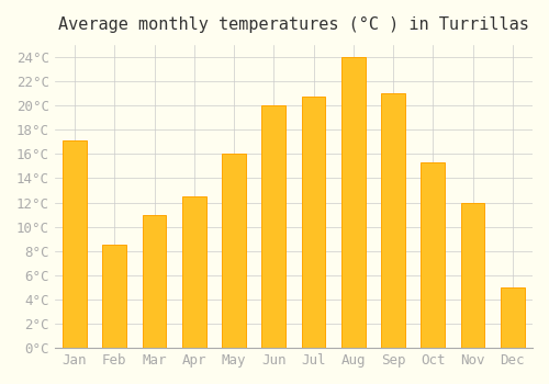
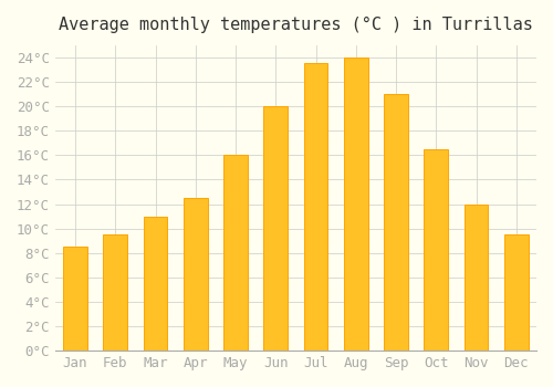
Jan: 17.1°C -> 8.5°C
Feb: 8.5°C -> 9.5°C
Jul: 20.7°C -> 23.5°C
Oct: 15.3°C -> 16.5°C
Dec: 5.0°C -> 9.5°C
